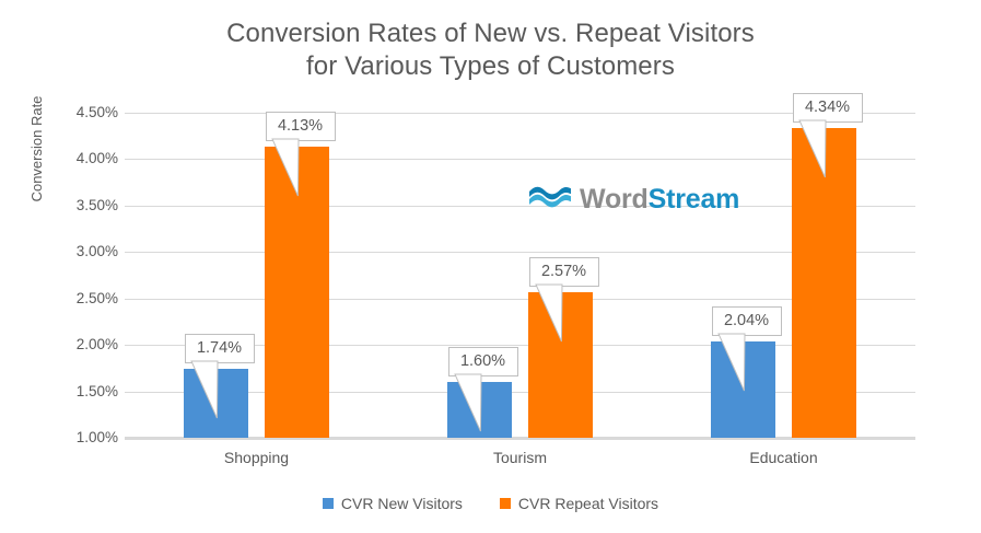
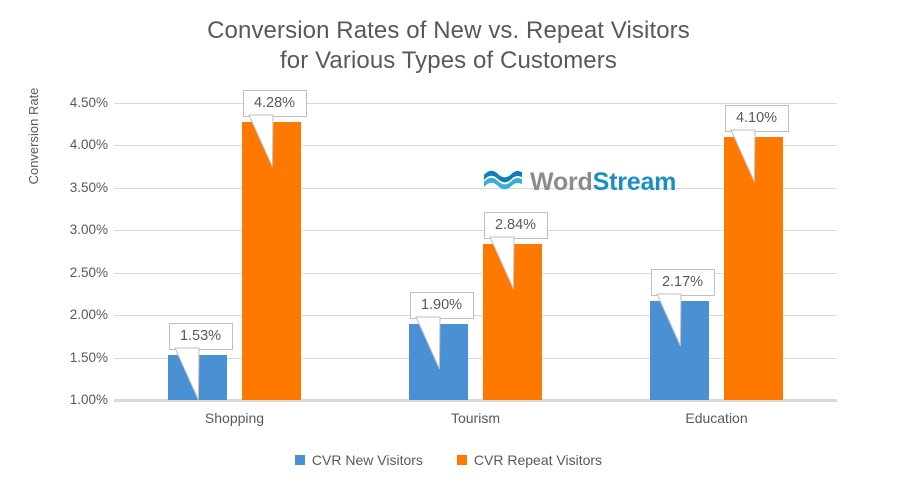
CVR New Visitors/Shopping: 1.74% -> 1.53%
CVR Repeat Visitors/Shopping: 4.13% -> 4.28%
CVR New Visitors/Tourism: 1.60% -> 1.90%
CVR Repeat Visitors/Tourism: 2.57% -> 2.84%
CVR New Visitors/Education: 2.04% -> 2.17%
CVR Repeat Visitors/Education: 4.34% -> 4.10%
